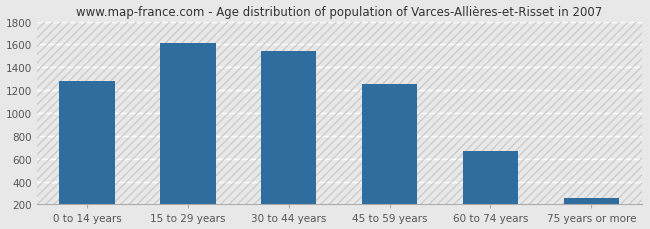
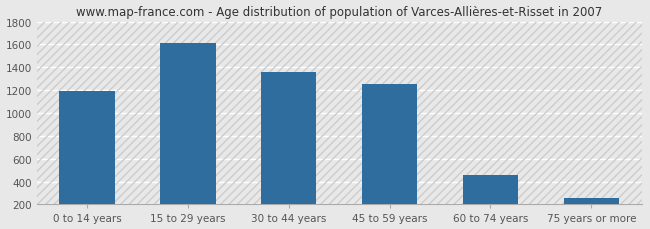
0 to 14 years: 1280 -> 1190
30 to 44 years: 1540 -> 1360
60 to 74 years: 660 -> 460
